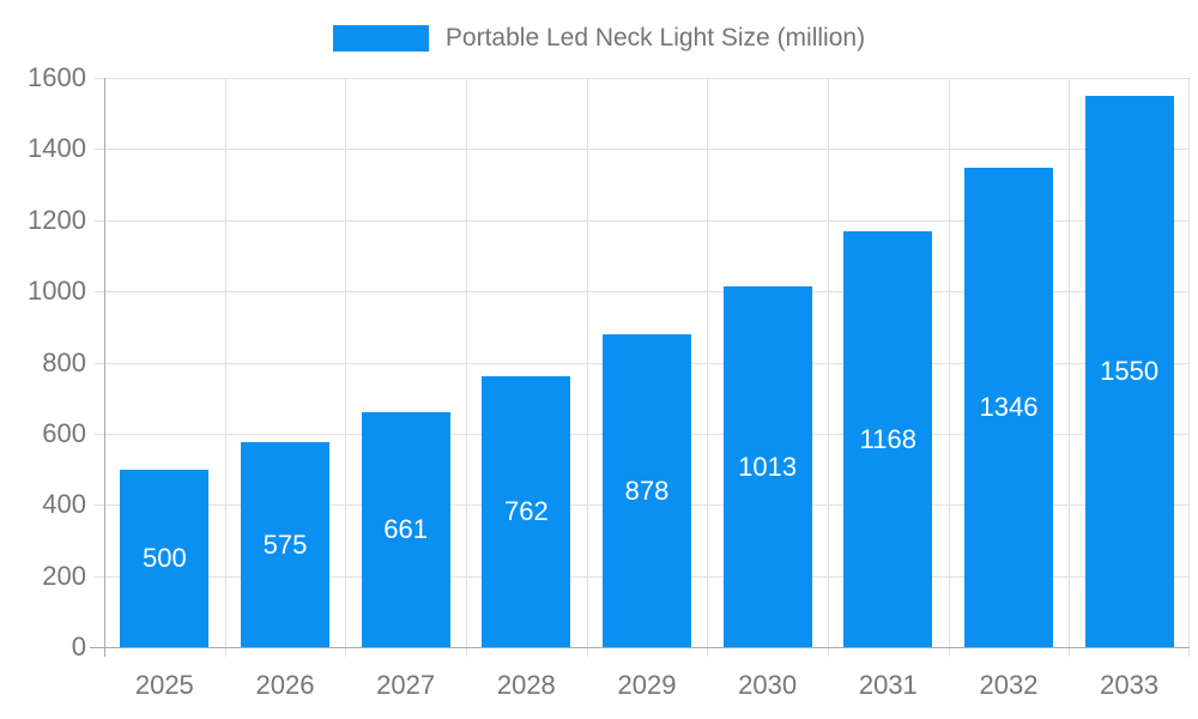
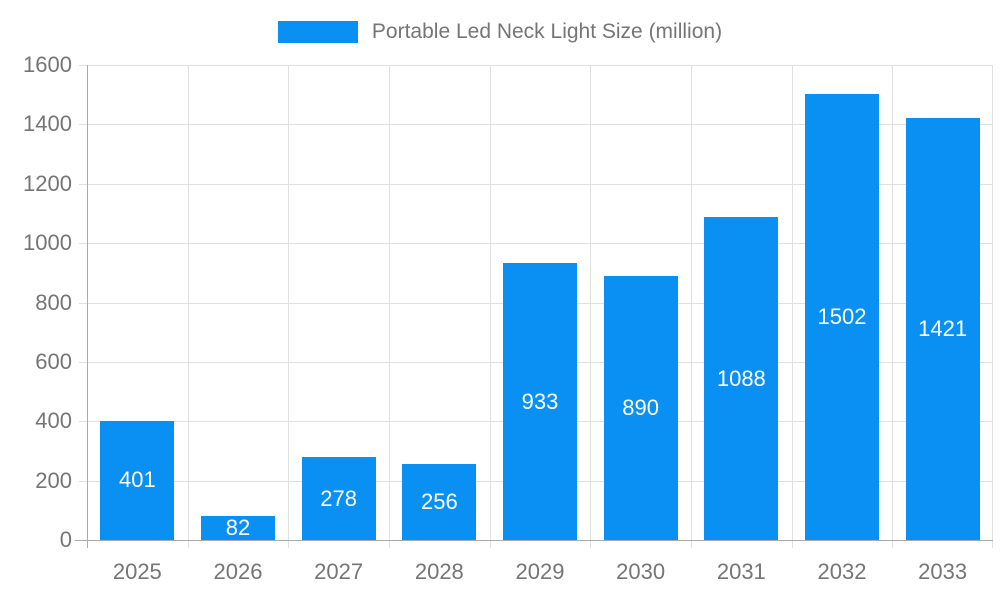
2025: 500 -> 401
2026: 575 -> 82
2027: 661 -> 278
2028: 762 -> 256
2029: 878 -> 933
2030: 1013 -> 890
2031: 1168 -> 1088
2032: 1346 -> 1502
2033: 1550 -> 1421
